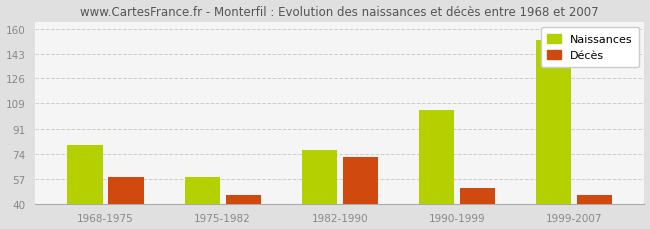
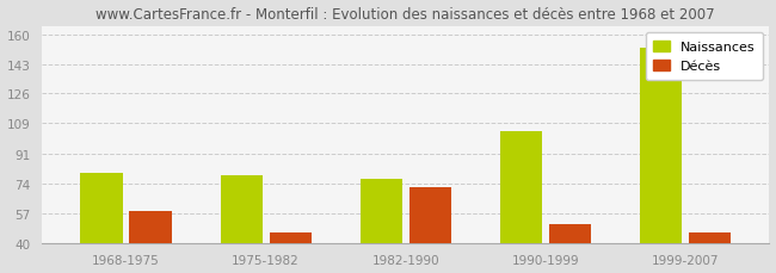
Naissances/1975-1982: 58 -> 79
